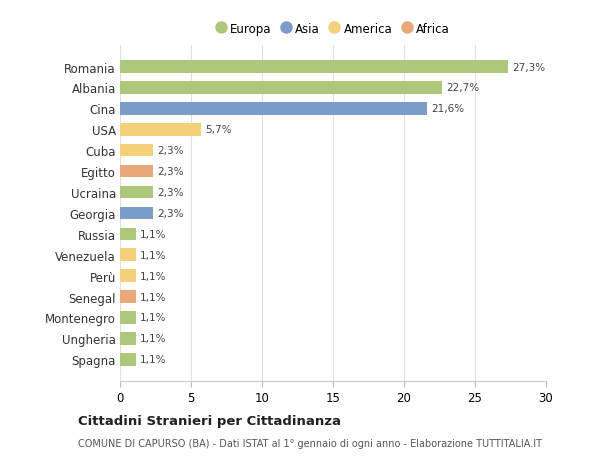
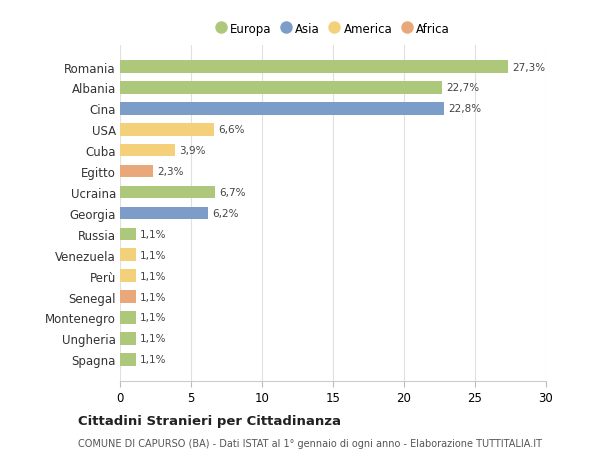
Cina: 21,6% -> 22,8%
USA: 5,7% -> 6,6%
Cuba: 2,3% -> 3,9%
Ucraina: 2,3% -> 6,7%
Georgia: 2,3% -> 6,2%
